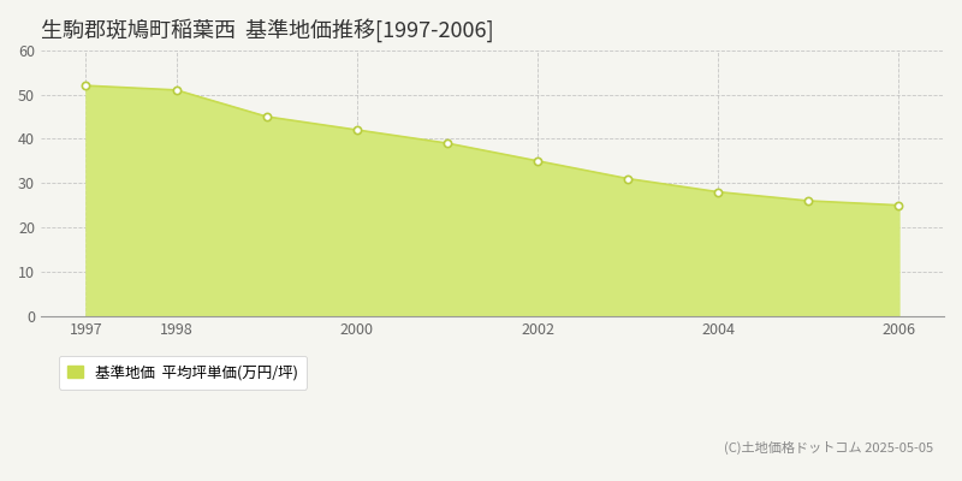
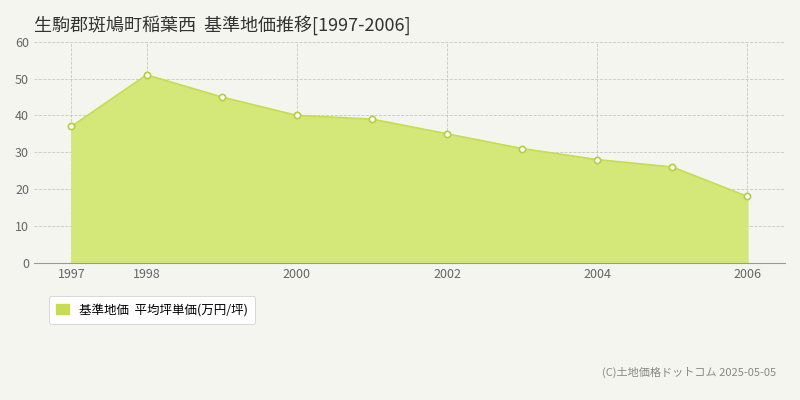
1997: 52 -> 37
2000: 42 -> 40
2006: 25 -> 18
